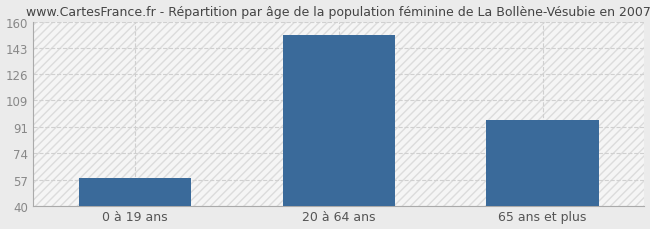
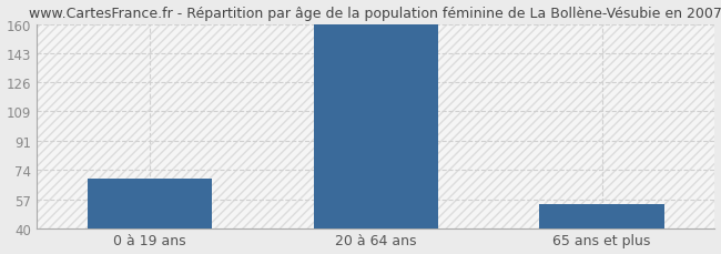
0 à 19 ans: 58 -> 69
20 à 64 ans: 151 -> 160
65 ans et plus: 96 -> 54
